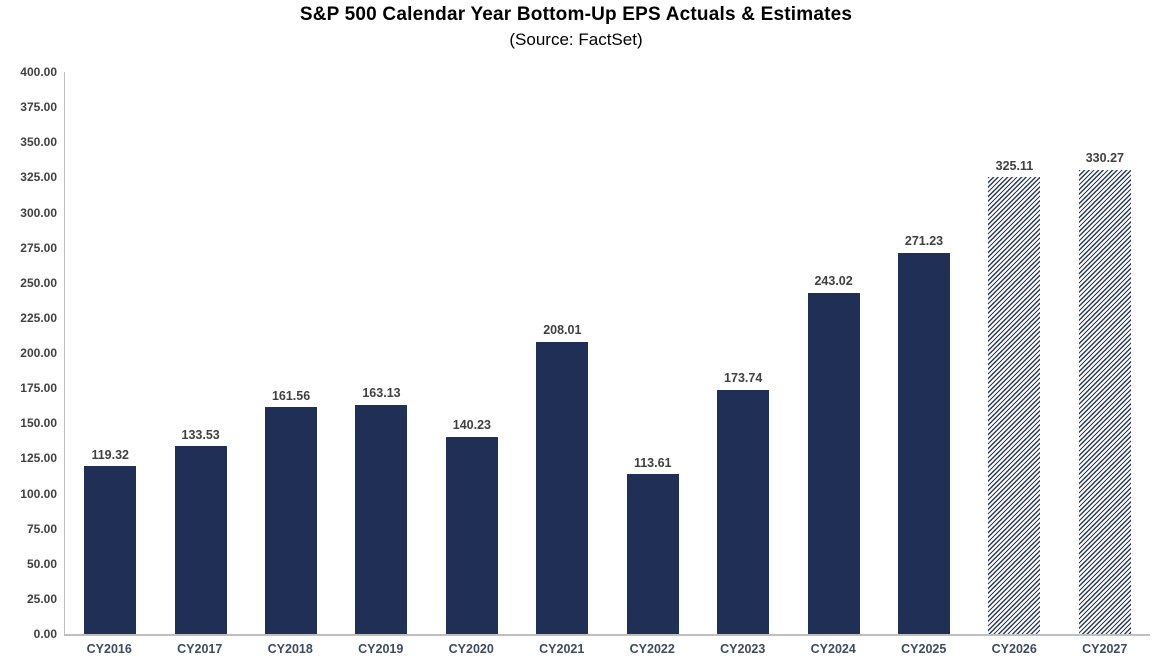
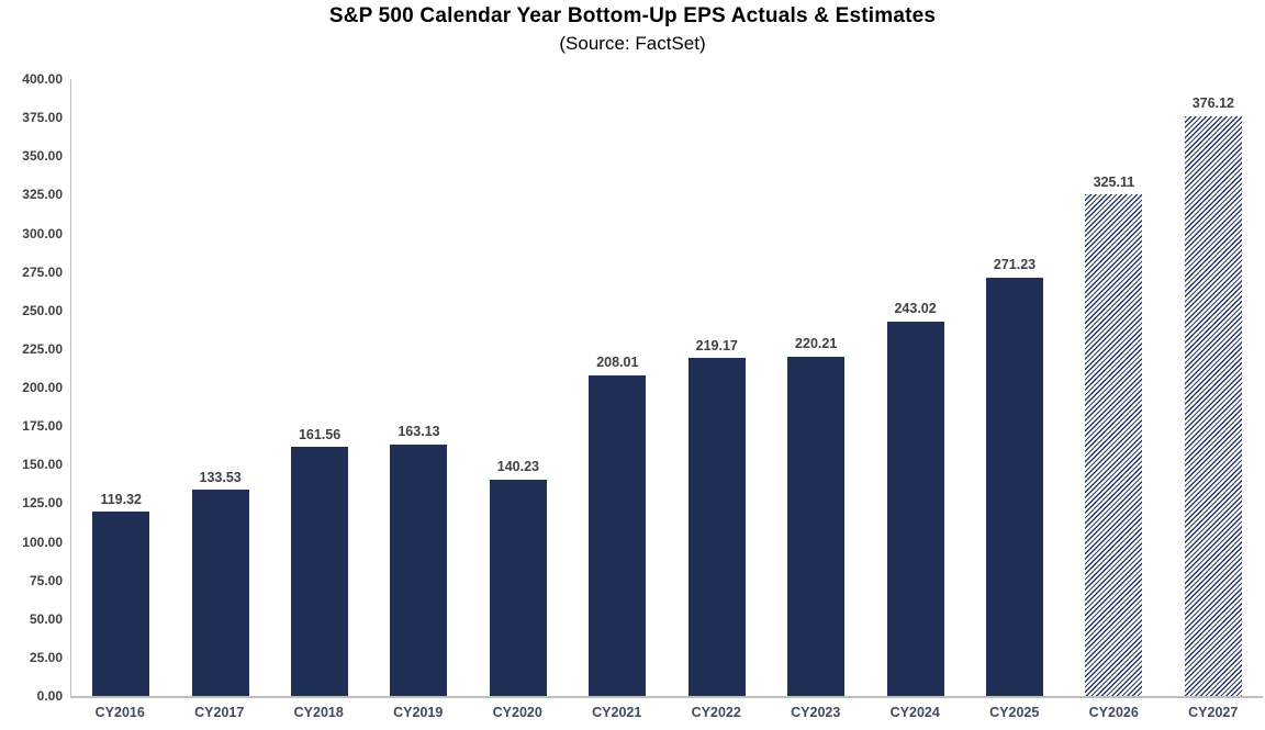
CY2022: 113.61 -> 219.17
CY2023: 173.74 -> 220.21
CY2027: 330.27 -> 376.12
